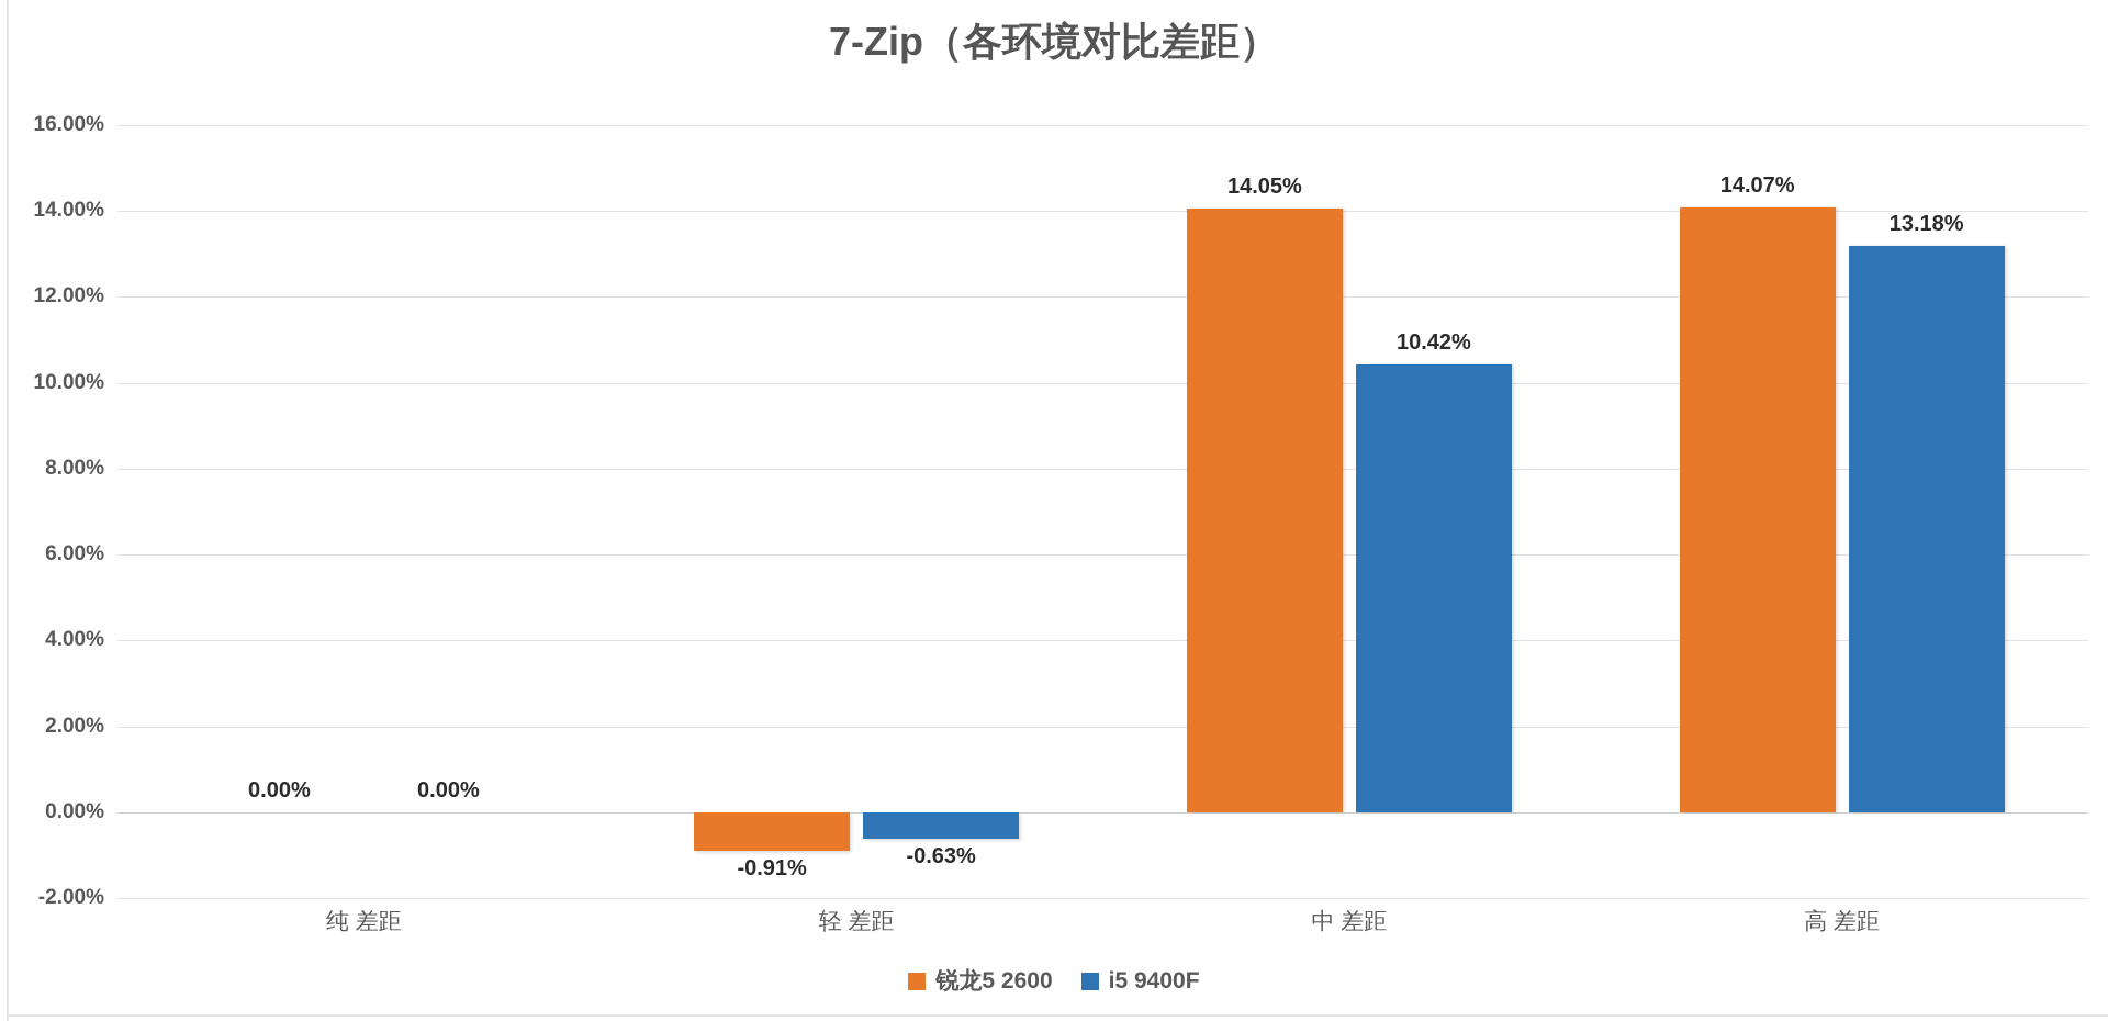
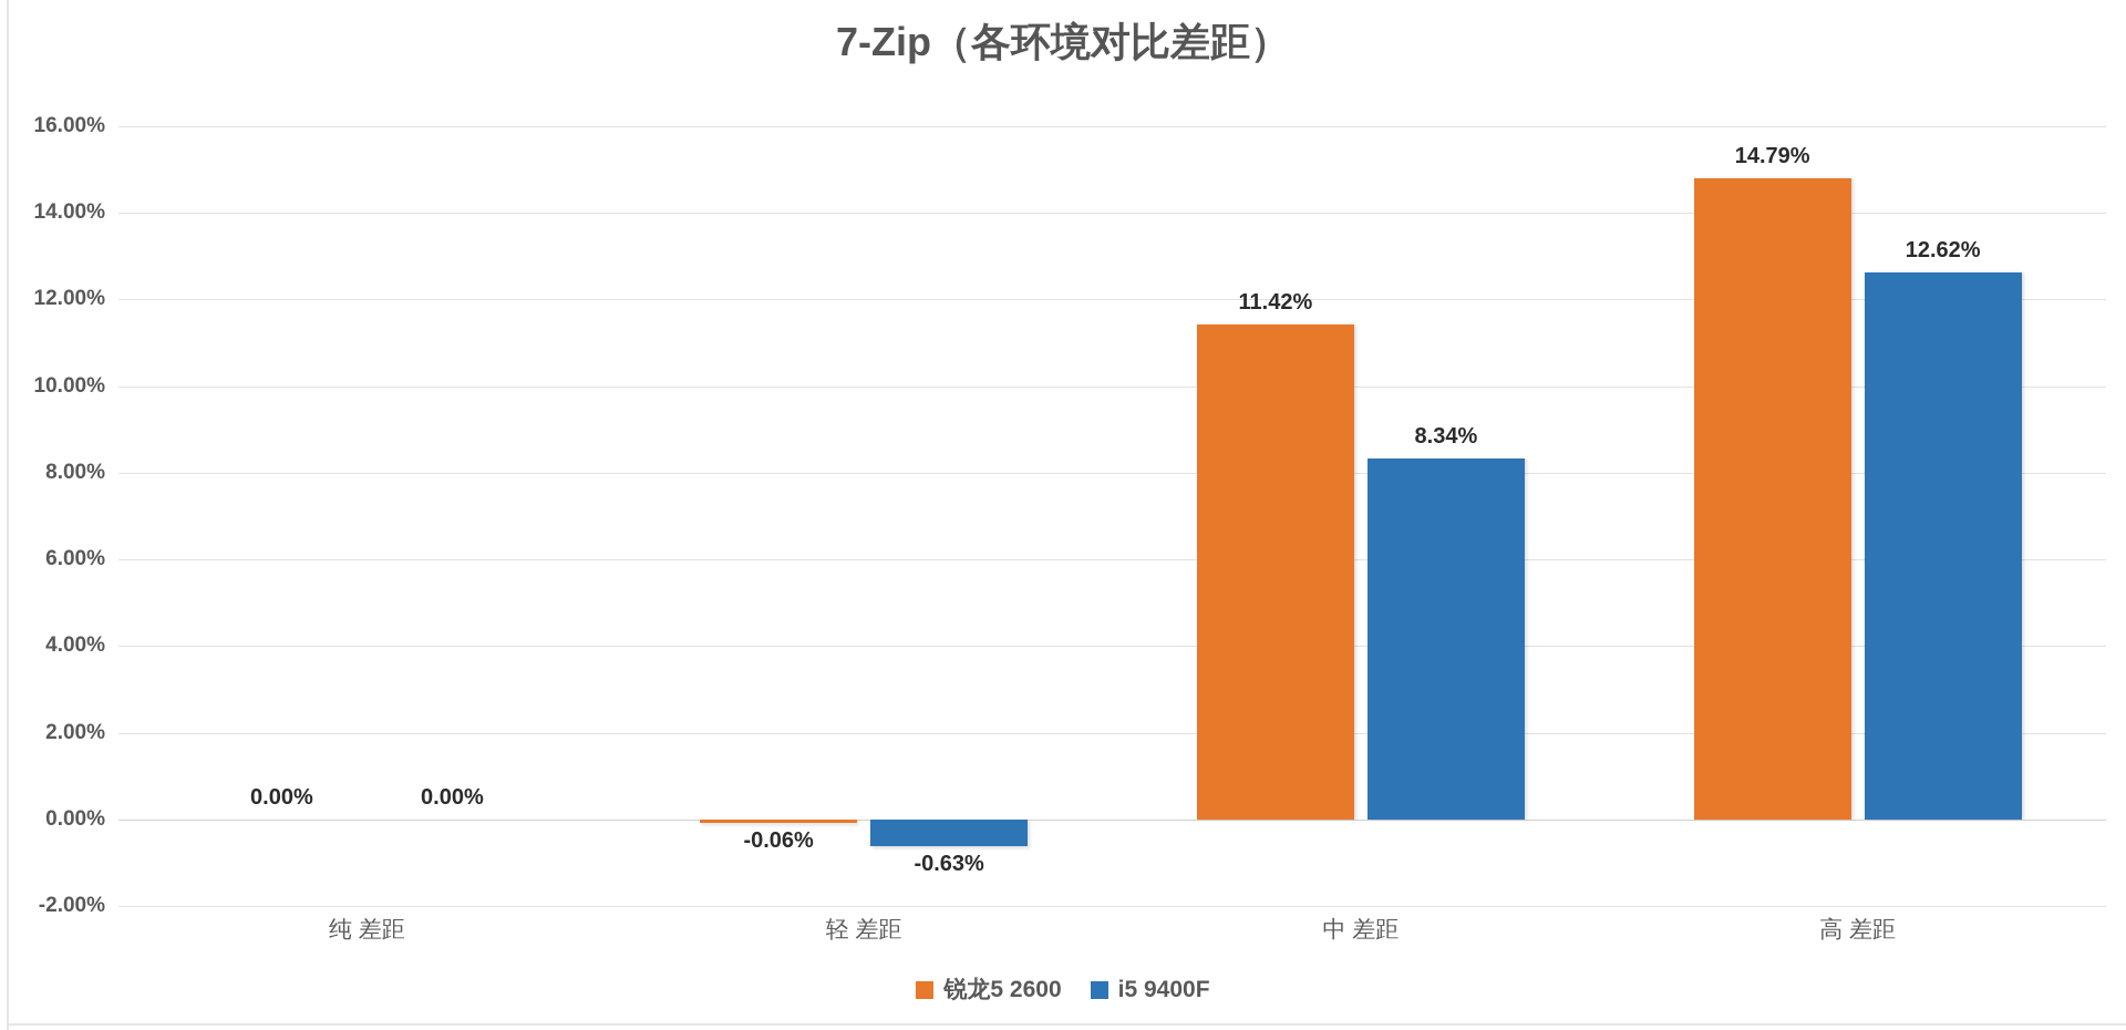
锐龙5 2600/轻 差距: -0.91% -> -0.06%
锐龙5 2600/中 差距: 14.05% -> 11.42%
i5 9400F/中 差距: 10.42% -> 8.34%
锐龙5 2600/高 差距: 14.07% -> 14.79%
i5 9400F/高 差距: 13.18% -> 12.62%
